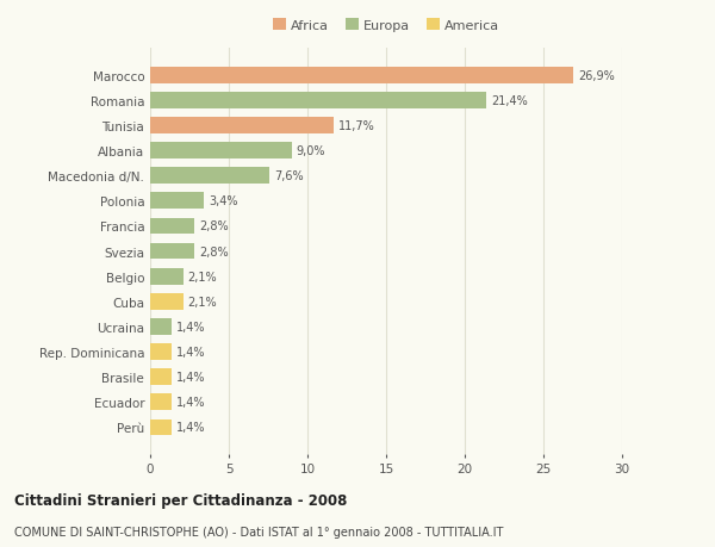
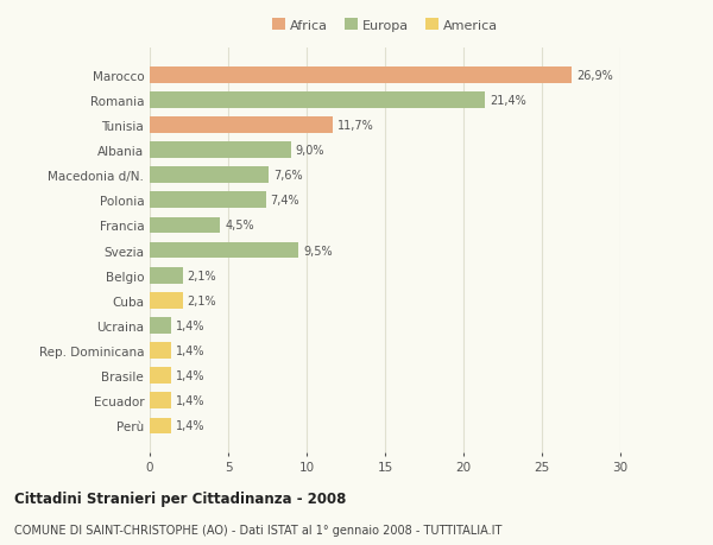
Polonia: 3,4% -> 7,4%
Francia: 2,8% -> 4,5%
Svezia: 2,8% -> 9,5%
